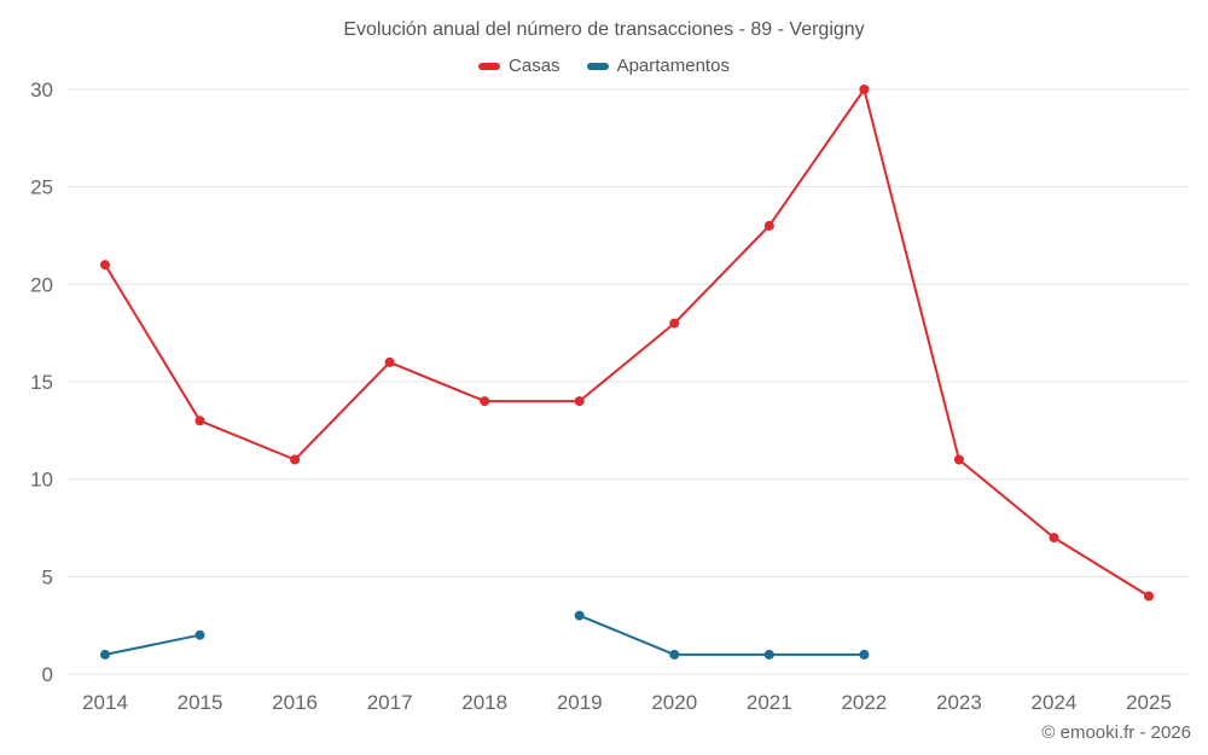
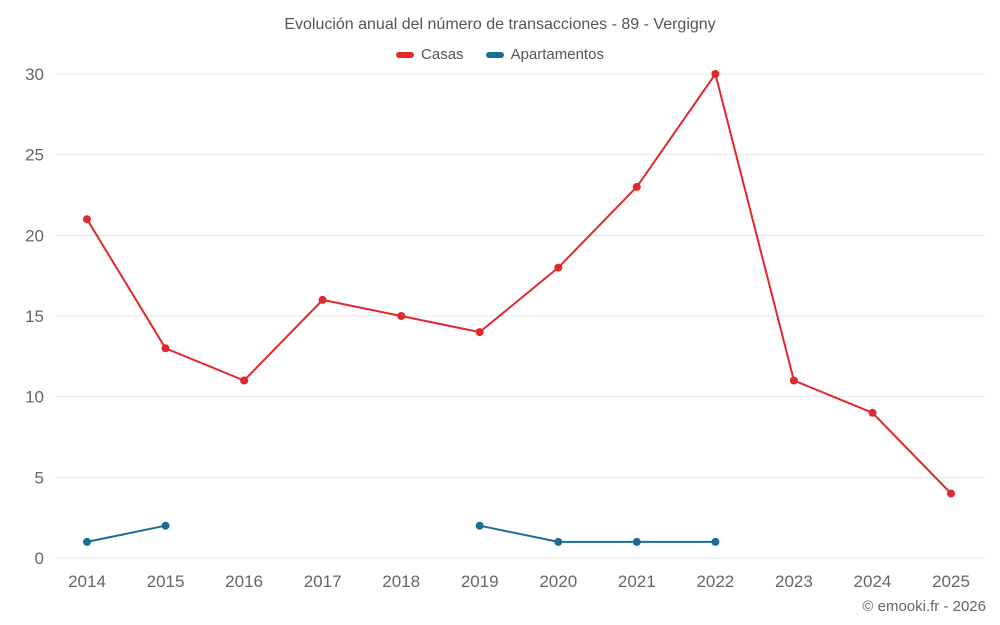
Casas/2018: 14 -> 15
Apartamentos/2019: 3 -> 2
Casas/2024: 7 -> 9
